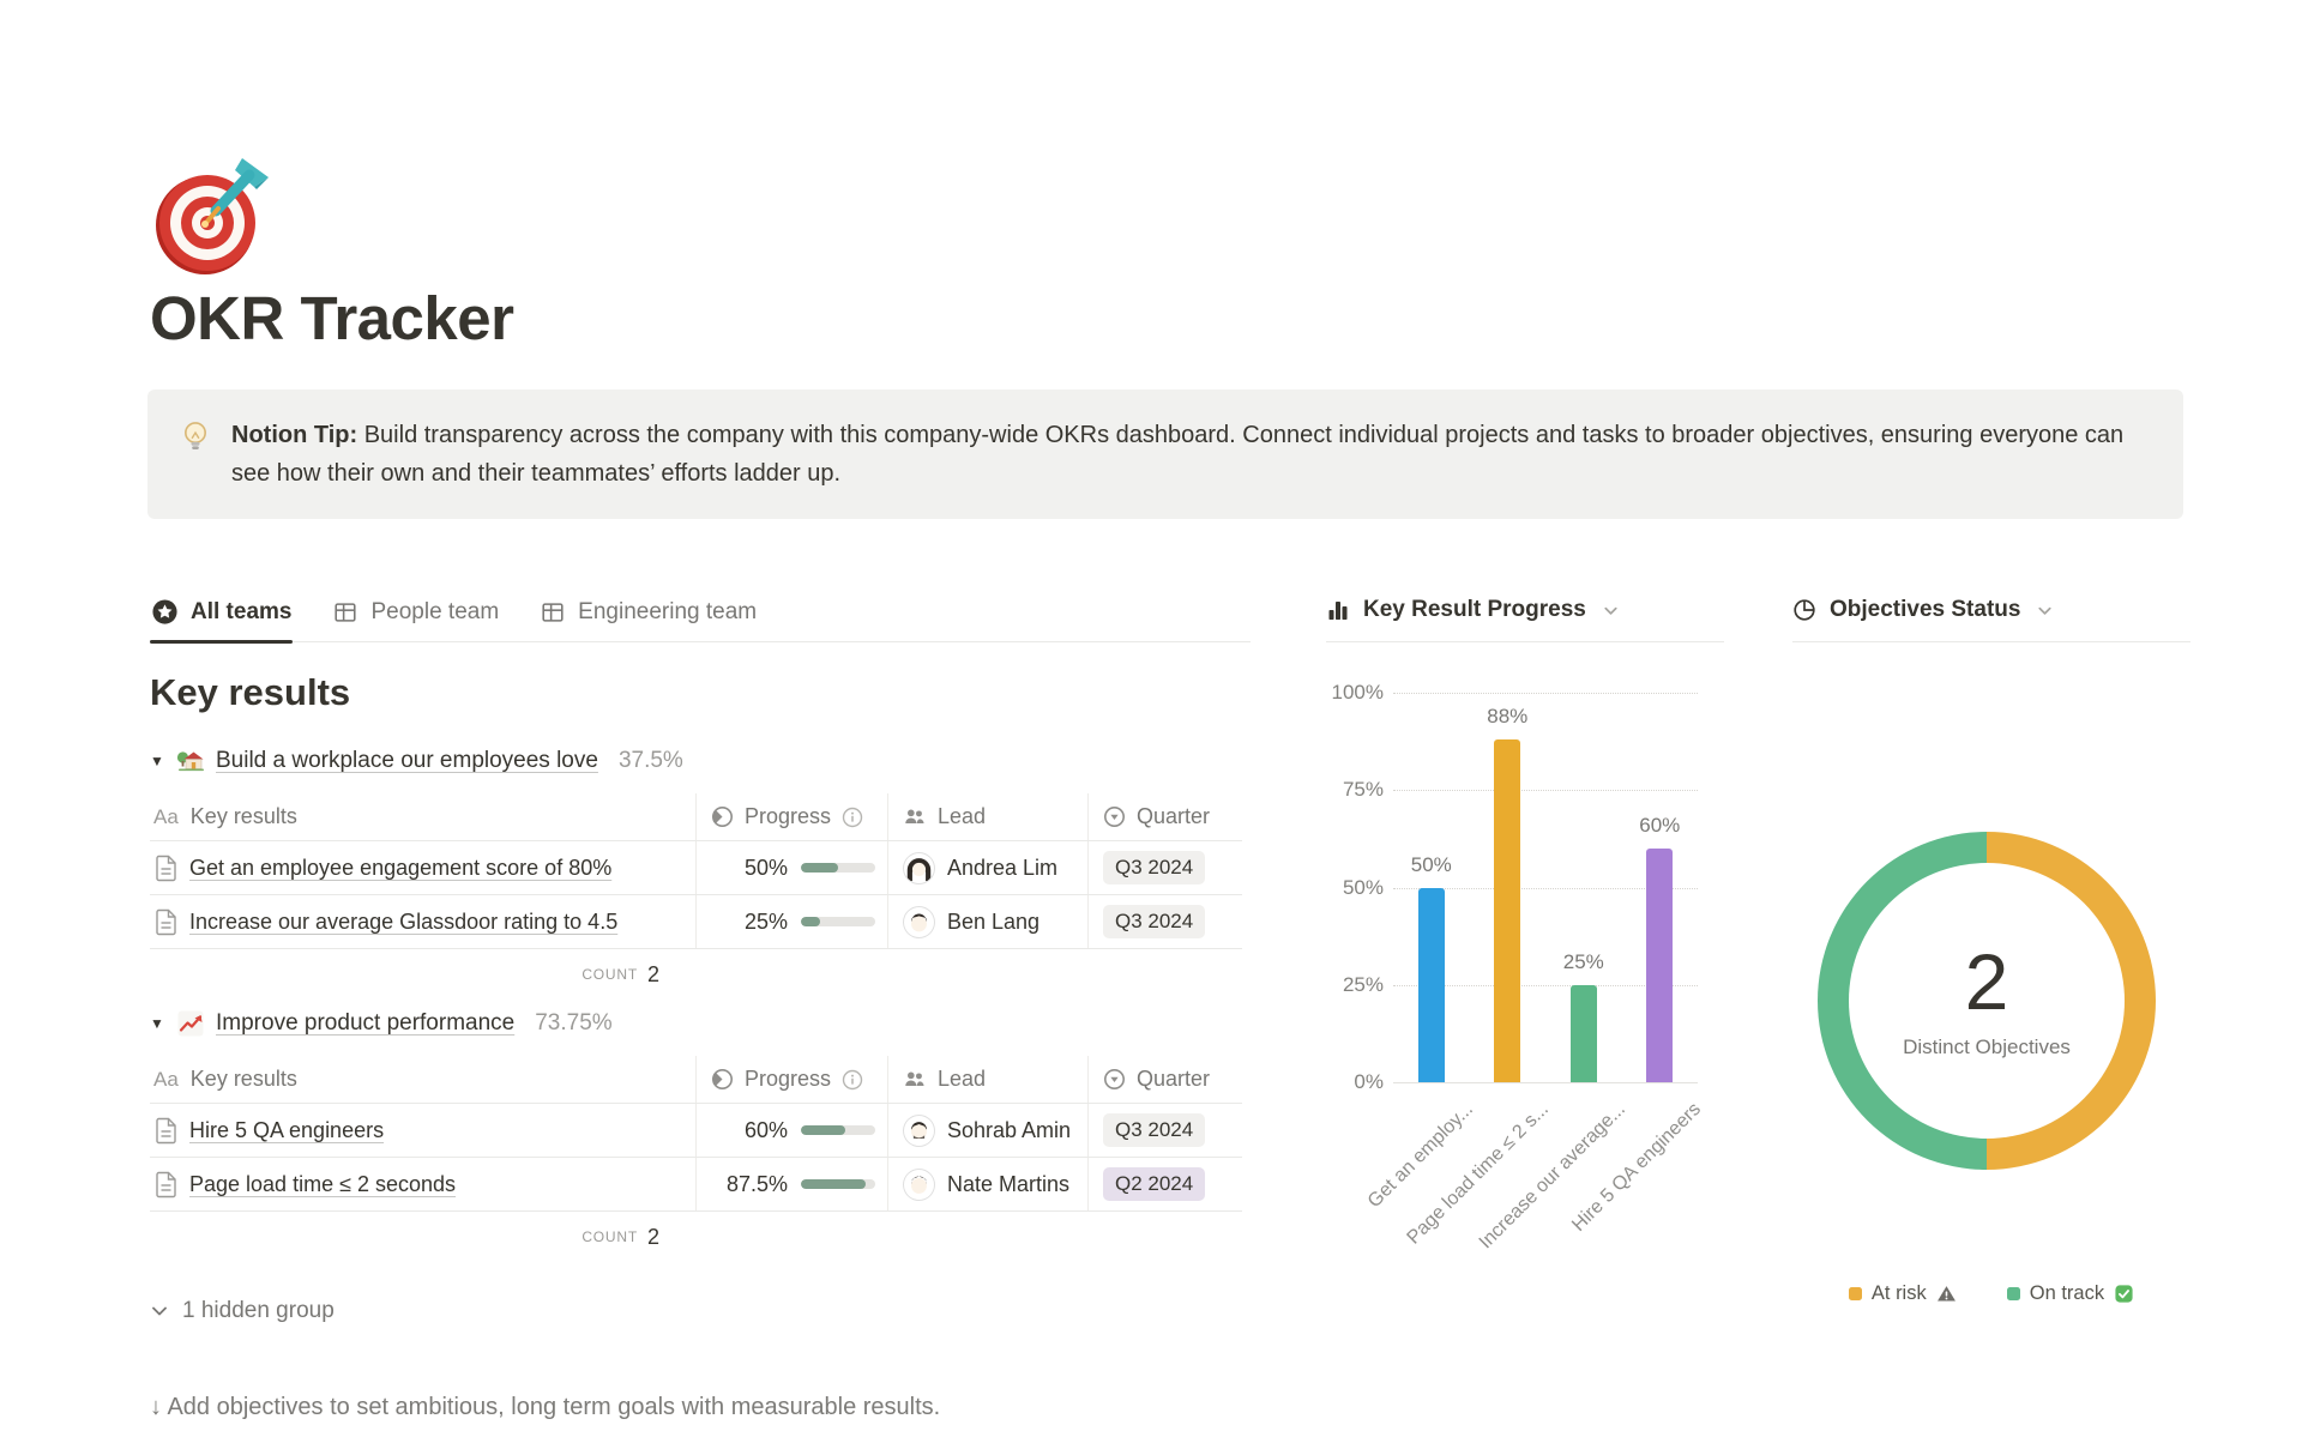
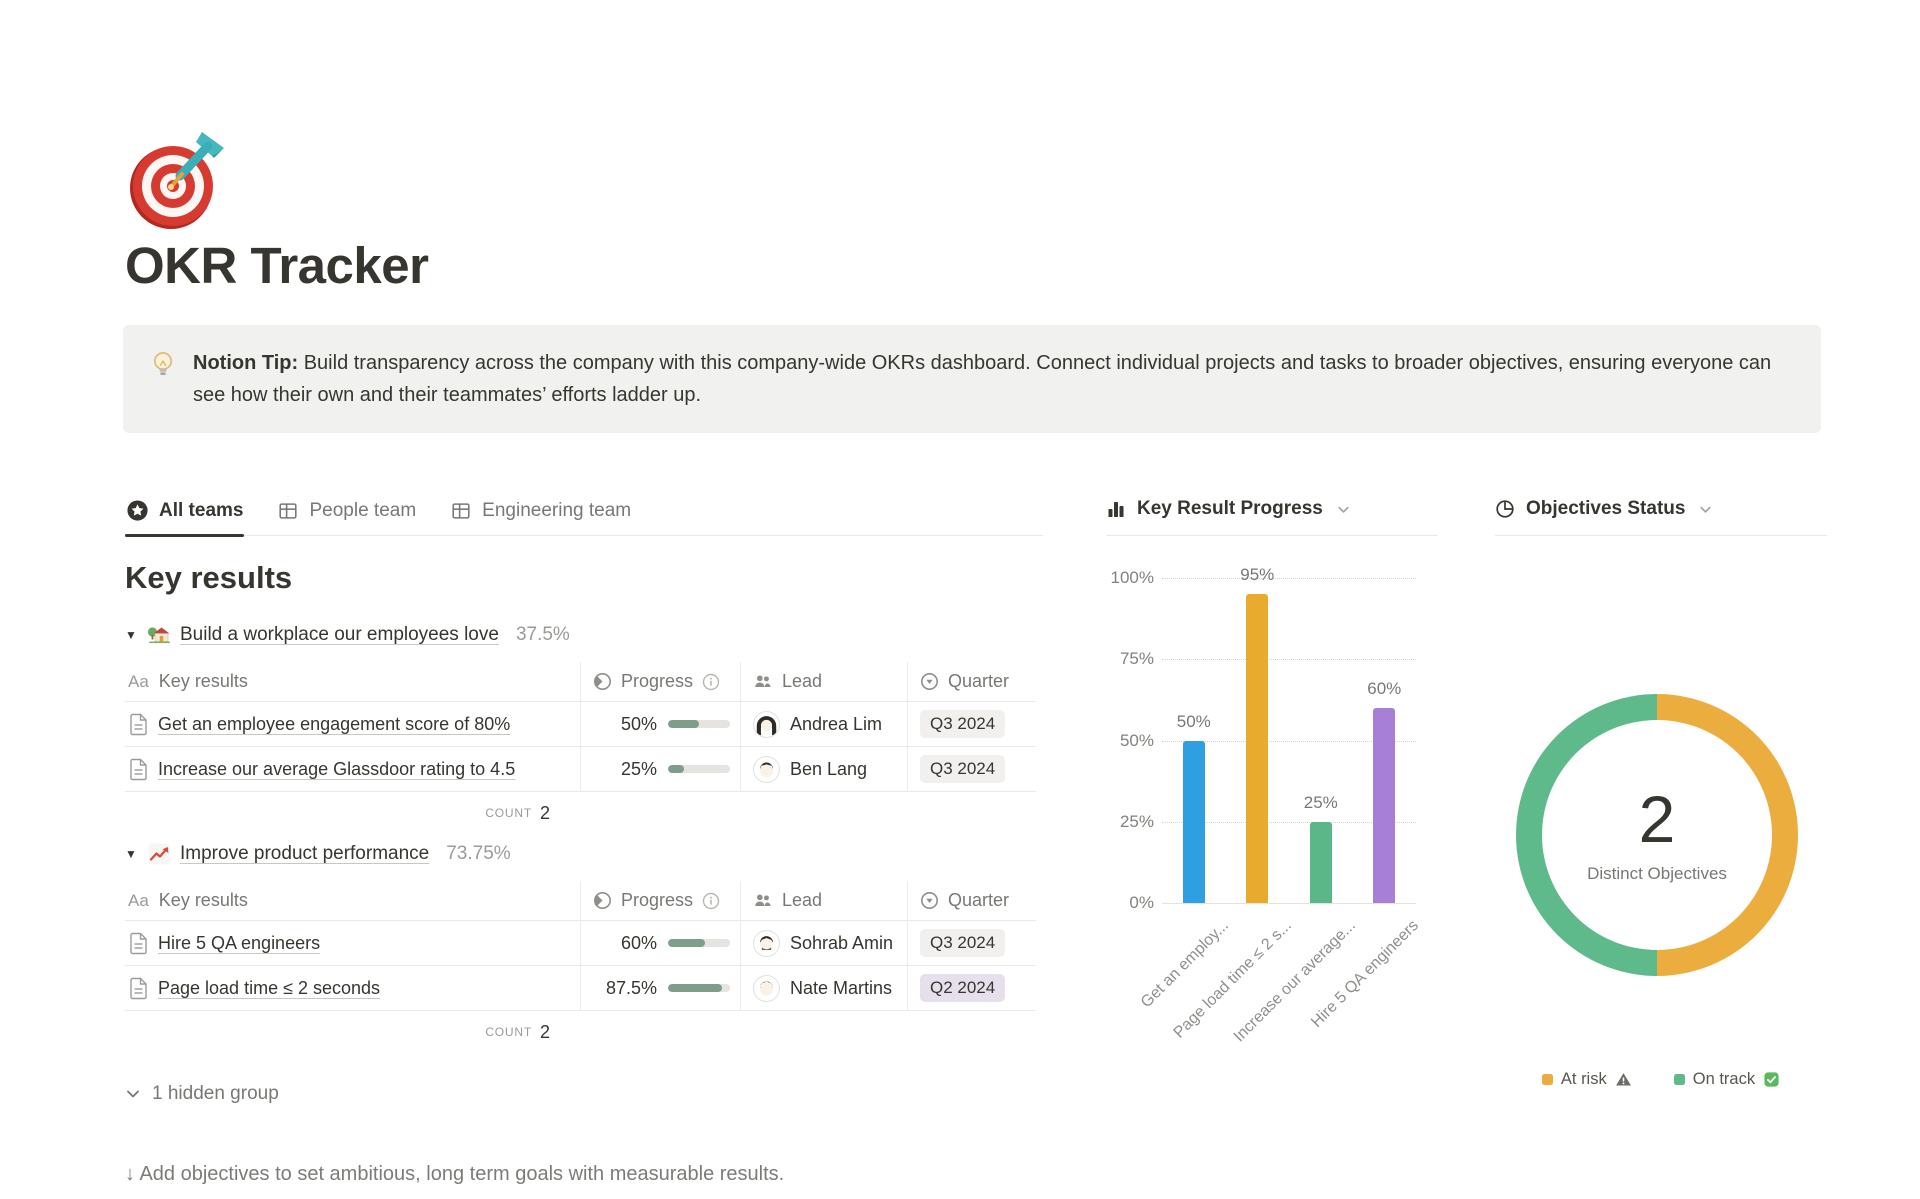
Key Result Progress/Page load time ≤ 2 s...: 88% -> 95%
